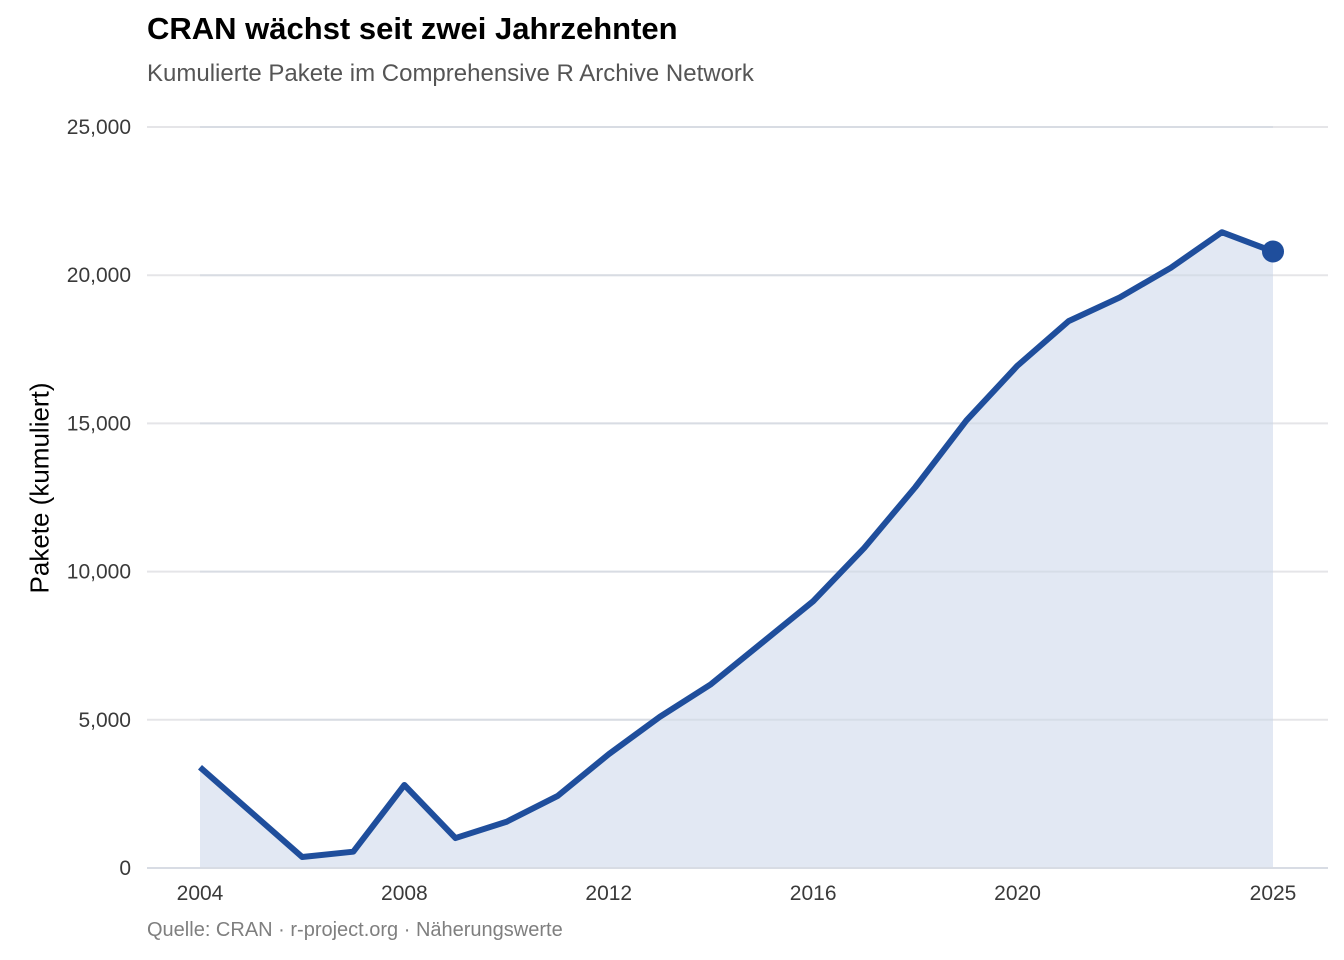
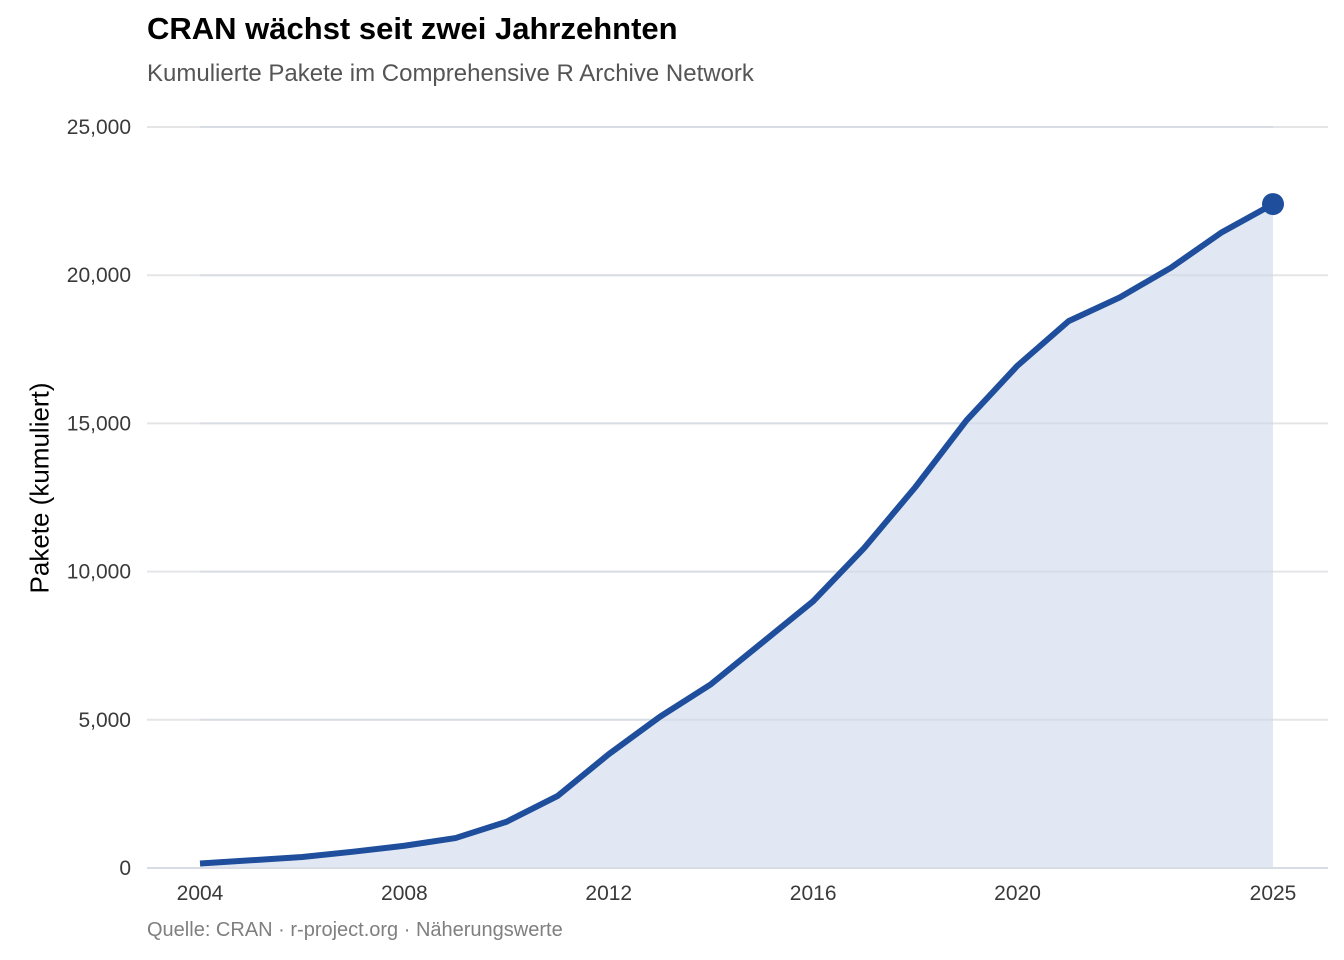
2004: 3400 -> 200
2008: 2800 -> 800
2025: 20800 -> 22400
